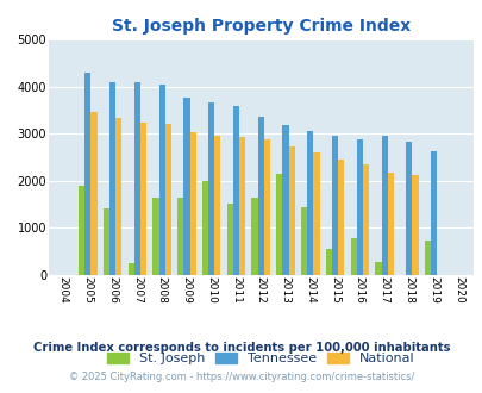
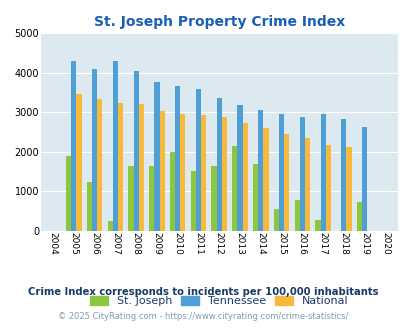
St. Joseph/2006: 1420 -> 1250
Tennessee/2007: 4080 -> 4300
St. Joseph/2014: 1430 -> 1700
